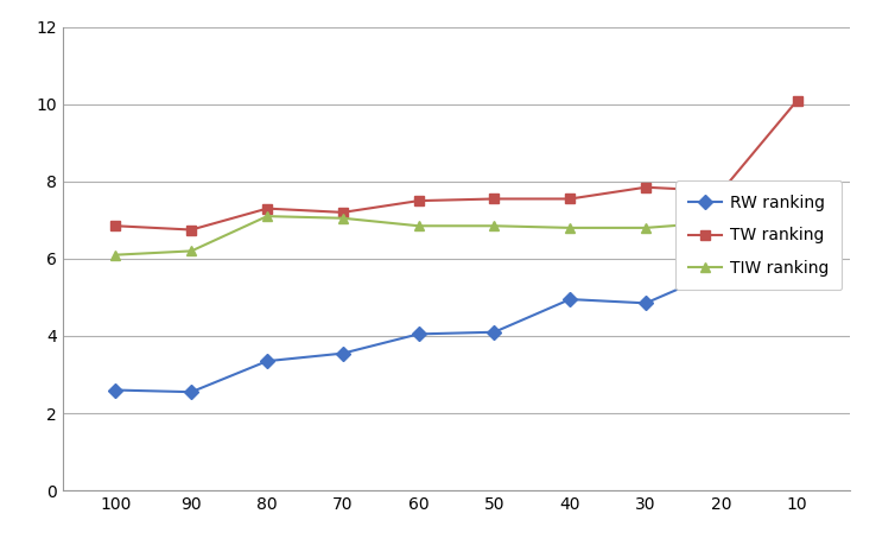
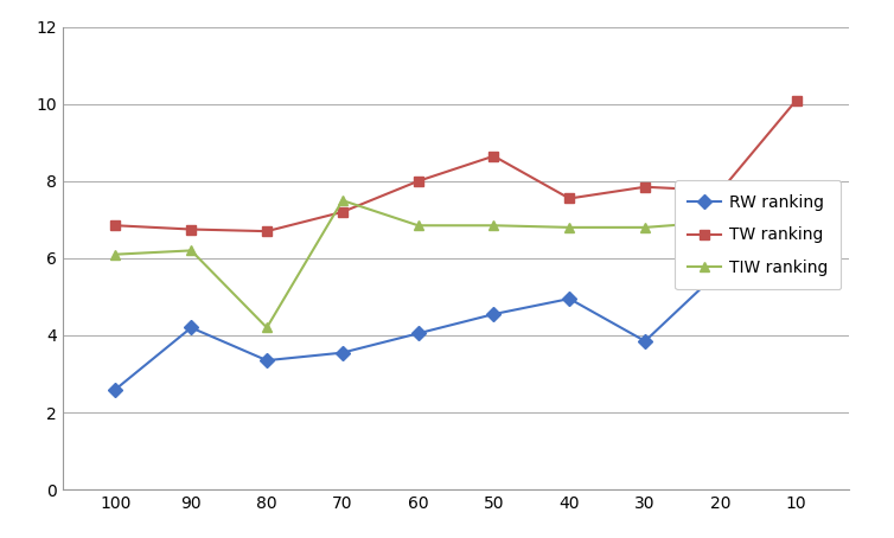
RW ranking/90: 2.55 -> 4.20
TW ranking/80: 7.30 -> 6.70
TIW ranking/80: 7.10 -> 4.20
TIW ranking/70: 7.05 -> 7.50
TW ranking/60: 7.50 -> 8.00
RW ranking/50: 4.10 -> 4.55
TW ranking/50: 7.55 -> 8.65
RW ranking/30: 4.85 -> 3.85
